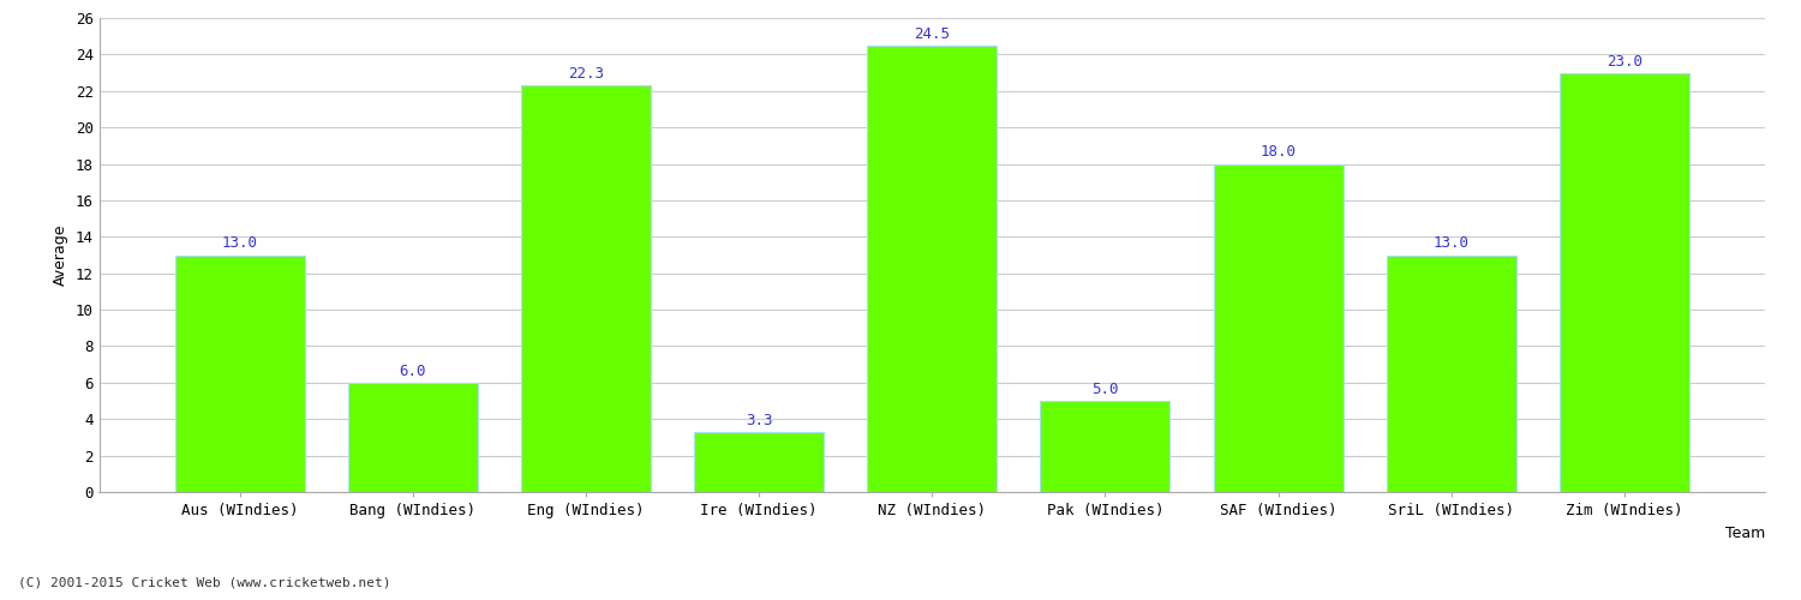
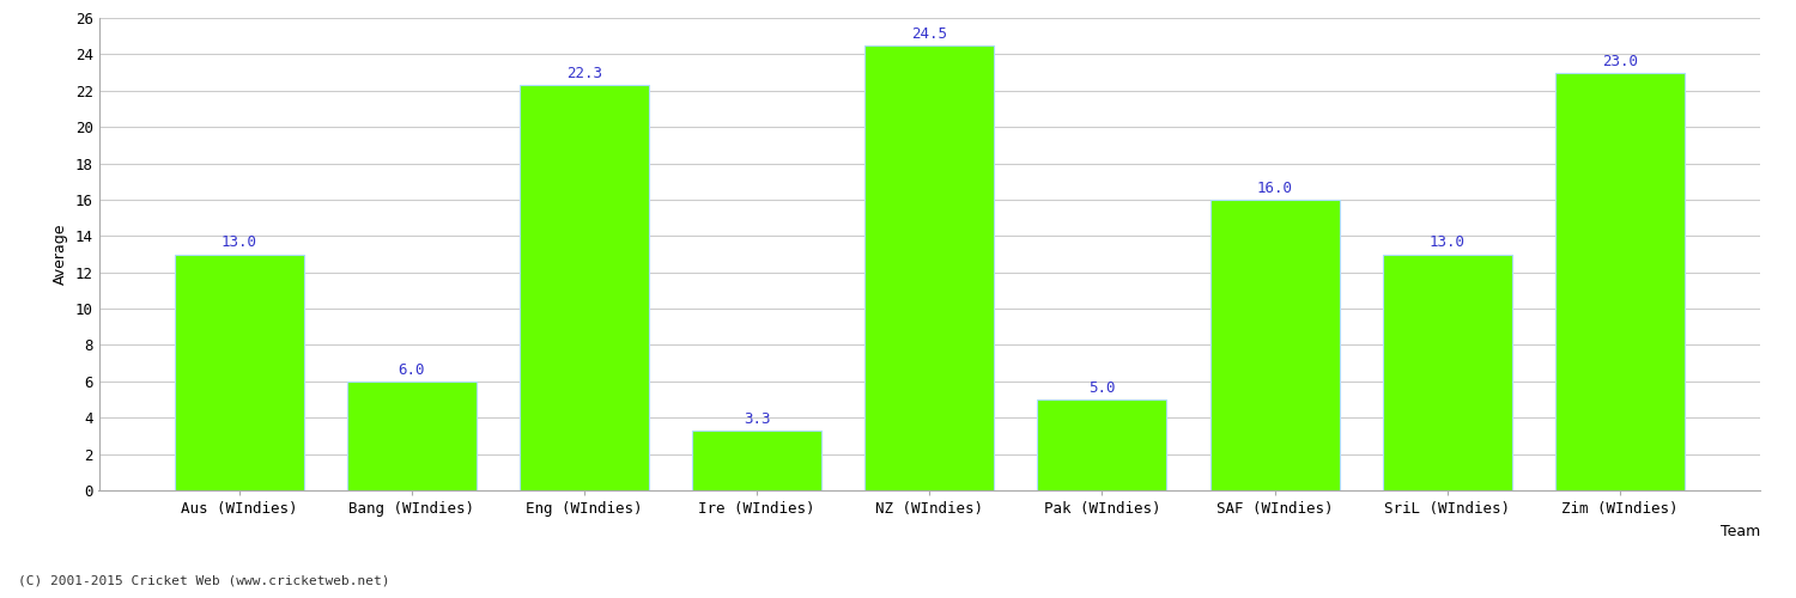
SAF (WIndies): 18.0 -> 16.0
